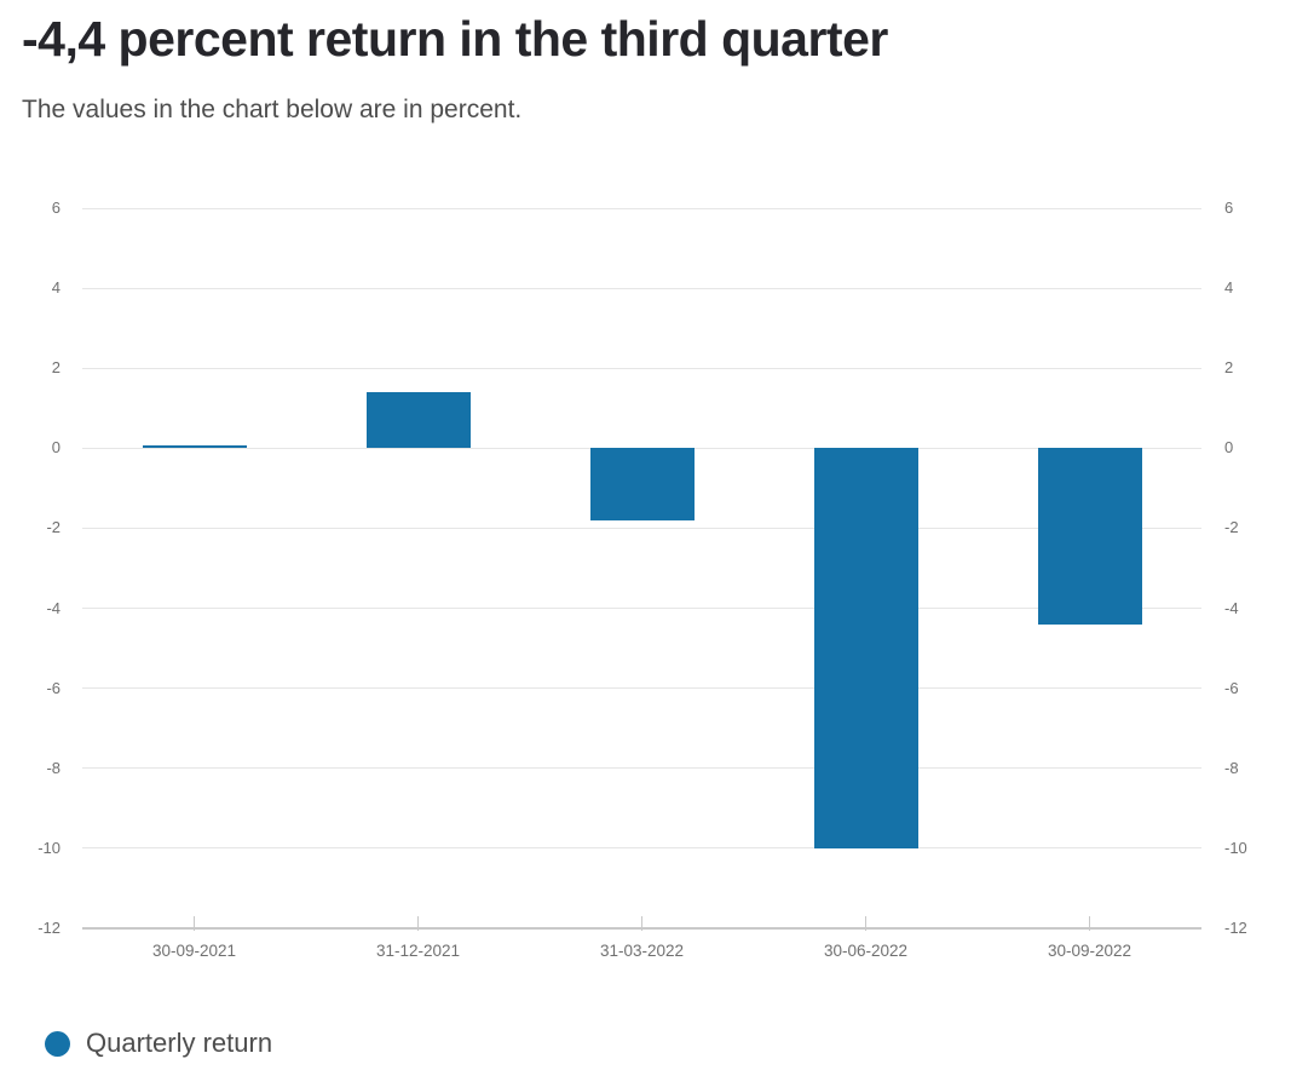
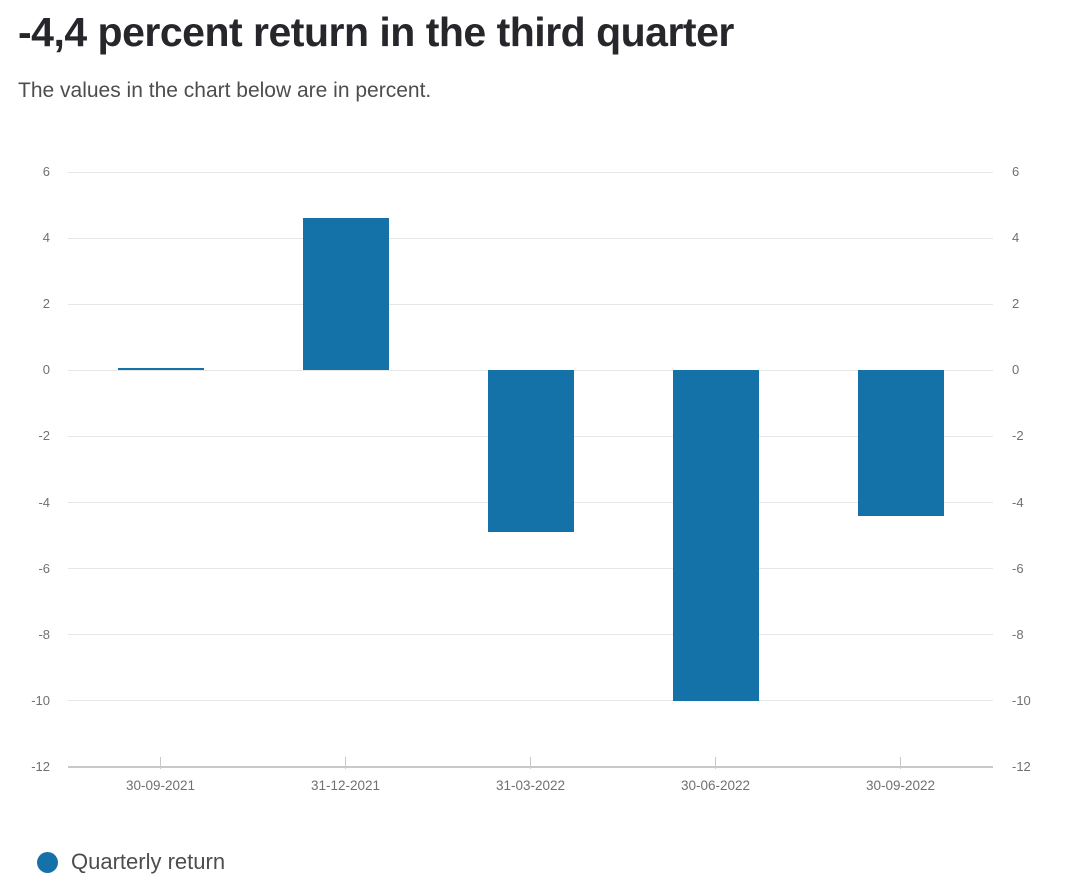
31-12-2021: 1.4 -> 4.6
31-03-2022: -1.8 -> -4.9
